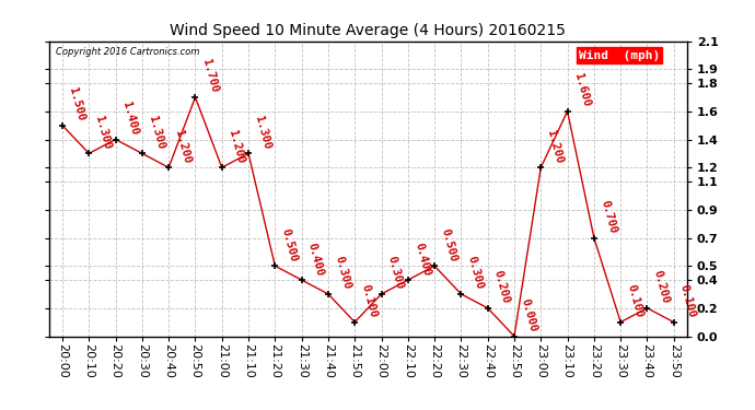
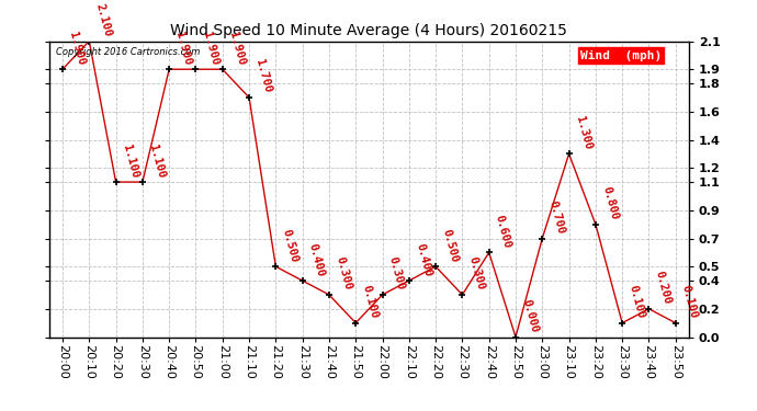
20:00: 1.5 -> 1.9
20:10: 1.300 -> 2.100
20:20: 1.400 -> 1.100
20:30: 1.300 -> 1.100
20:40: 1.2 -> 1.9
20:50: 1.7 -> 1.9
21:00: 1.2 -> 1.9
21:10: 1.300 -> 1.700
22:40: 0.200 -> 0.600
23:00: 1.200 -> 0.700
23:10: 1.600 -> 1.300
23:20: 0.700 -> 0.800
